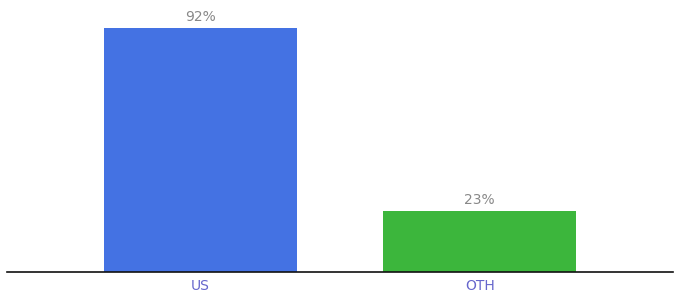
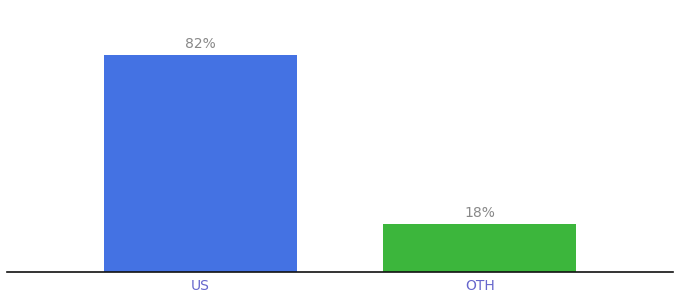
US: 92% -> 82%
OTH: 23% -> 18%
